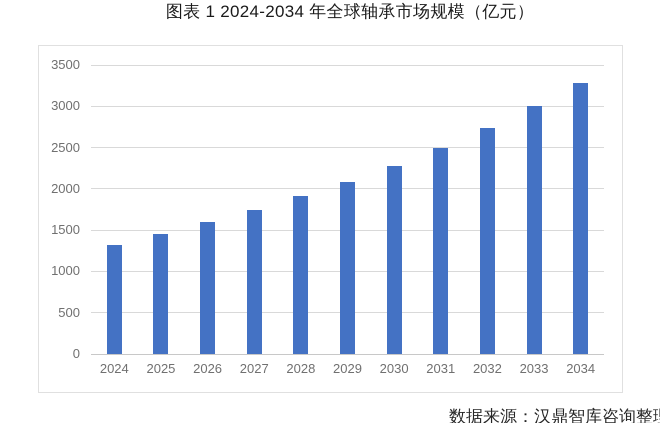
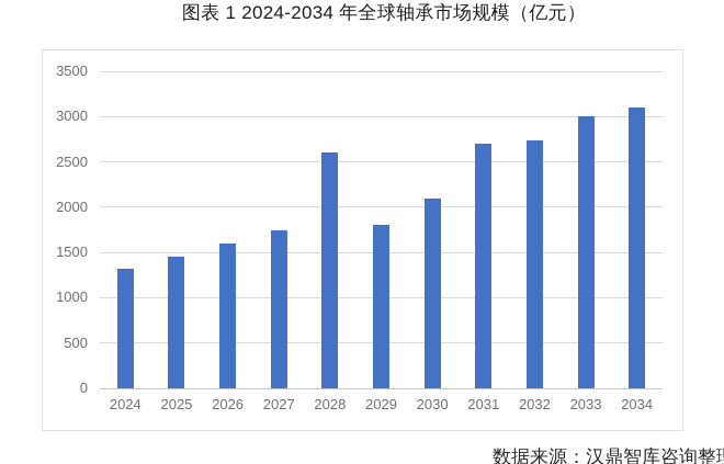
2028: 1900 -> 2600
2029: 2100 -> 1800
2030: 2300 -> 2100
2031: 2500 -> 2700
2034: 3300 -> 3100
